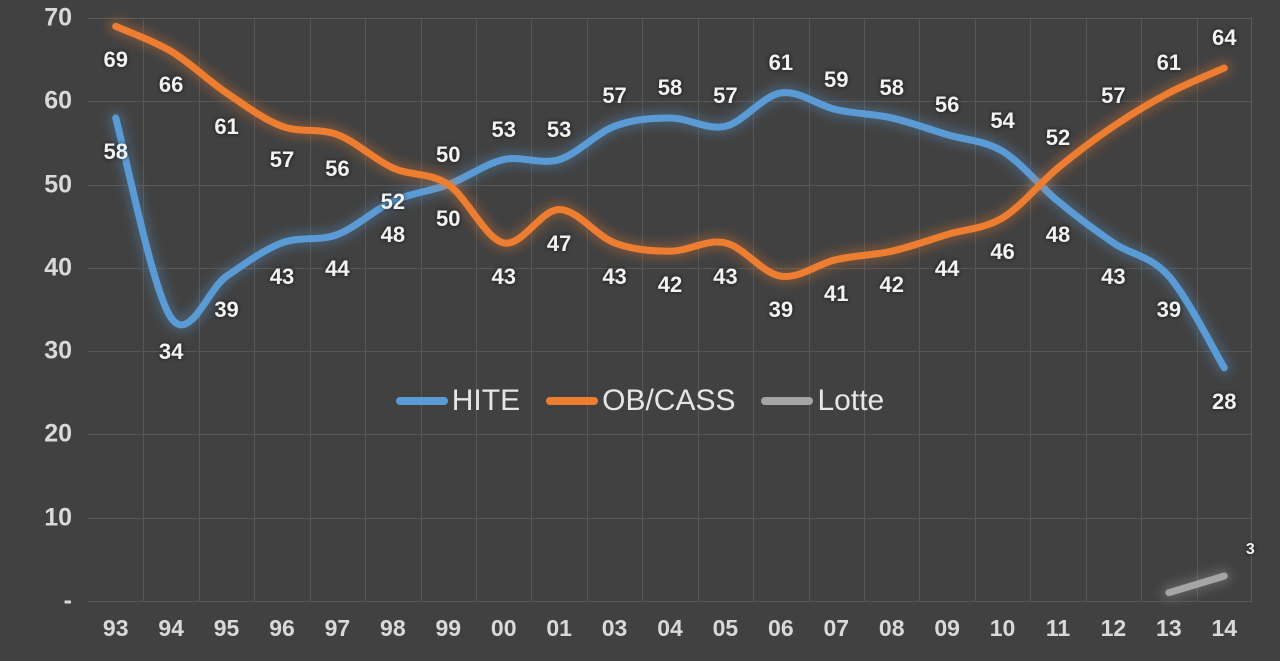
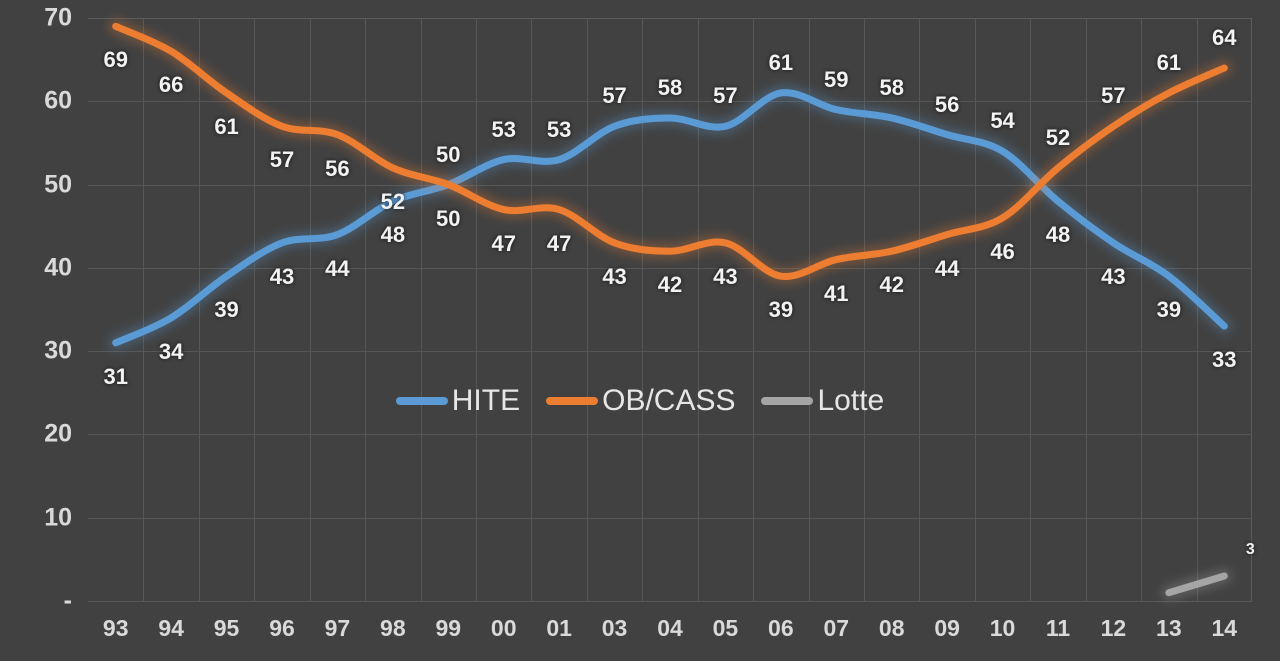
HITE/93: 58 -> 31
OB/CASS/00: 43 -> 47
HITE/14: 28 -> 33
